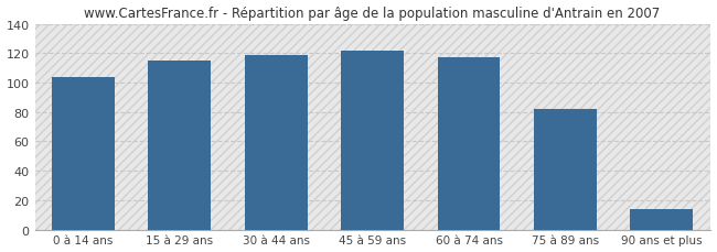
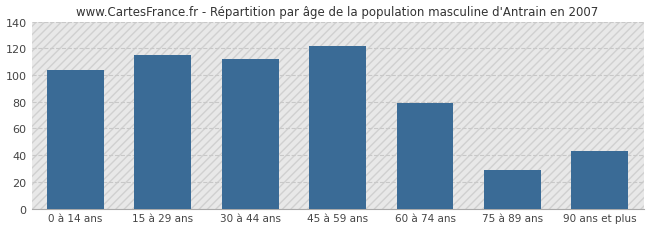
30 à 44 ans: 119 -> 112
60 à 74 ans: 117 -> 79
75 à 89 ans: 82 -> 29
90 ans et plus: 14 -> 43
